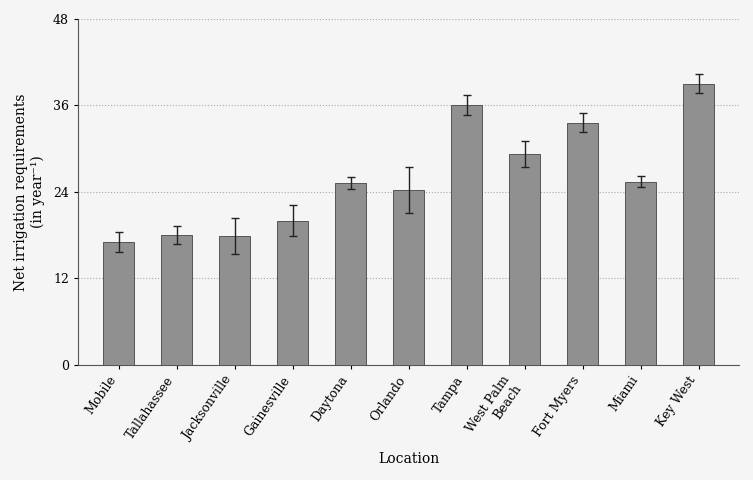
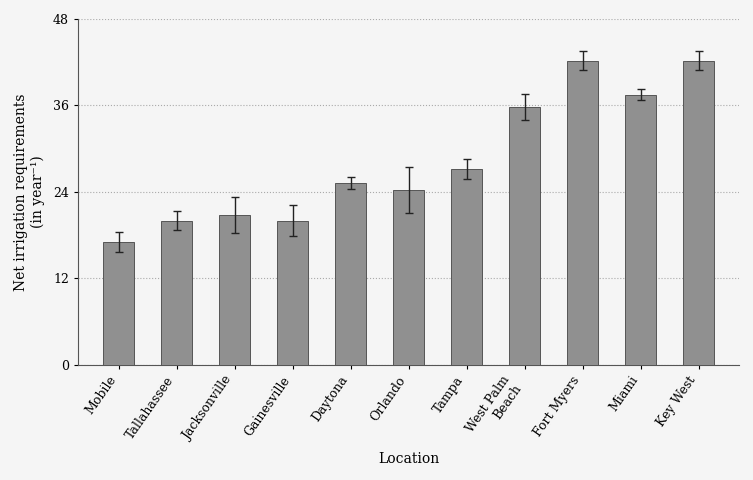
Tallahassee: 18.0 -> 20.0
Jacksonville: 17.8 -> 20.8
Tampa: 36.0 -> 27.2
West Palm Beach: 29.2 -> 35.8
Fort Myers: 33.6 -> 42.2
Miami: 25.4 -> 37.5
Key West: 39.0 -> 42.2
